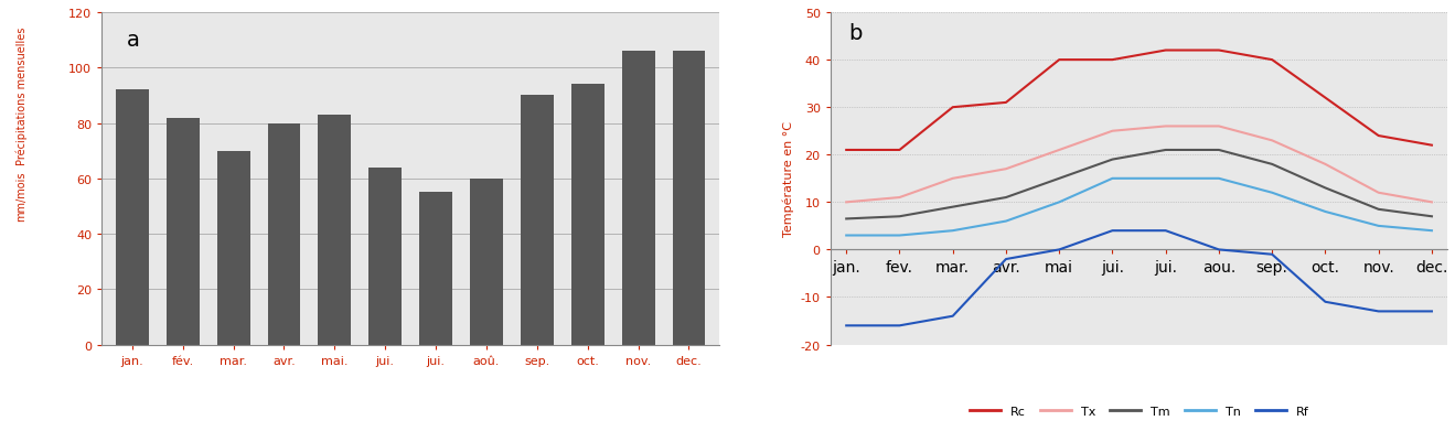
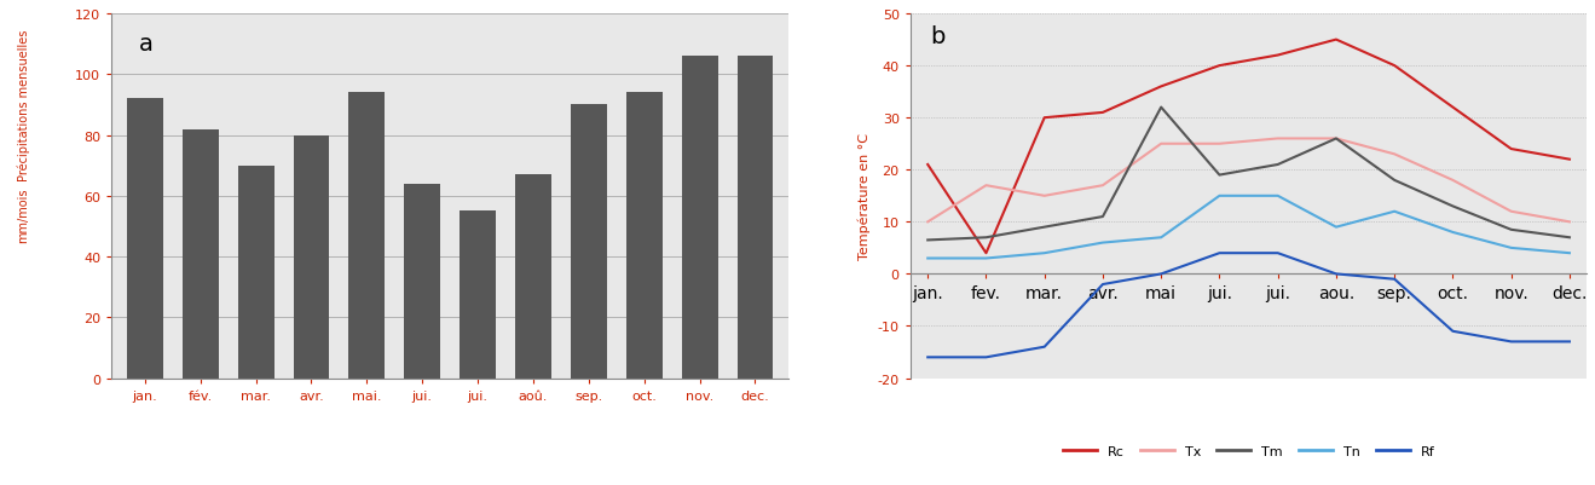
mai.: 83 -> 94
aoû.: 60 -> 67
Rc/fev.: 21 -> 4
Tx/fev.: 11 -> 17
Rc/mai: 40 -> 36
Tx/mai: 21 -> 25
Tm/mai: 15.0 -> 32.0
Tn/mai: 10 -> 7
Rc/aou.: 42 -> 45
Tm/aou.: 21.0 -> 26.0
Tn/aou.: 15 -> 9
